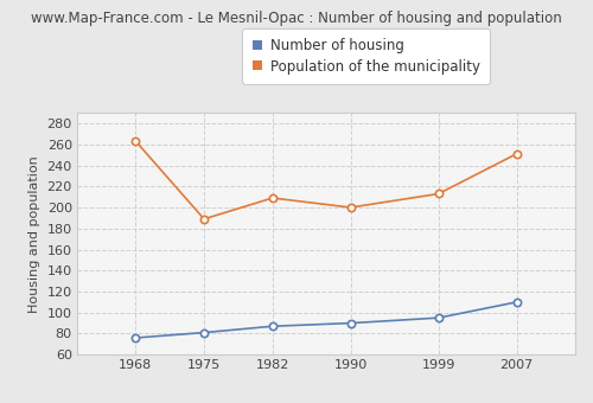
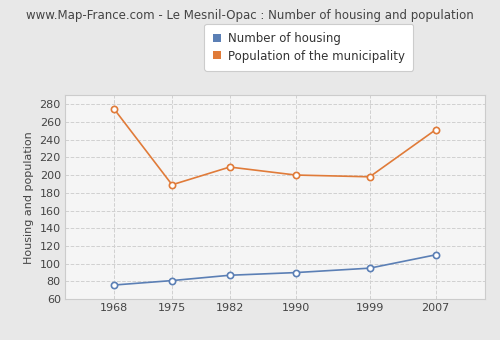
Population of the municipality/1968: 263 -> 274
Population of the municipality/1999: 213 -> 198
